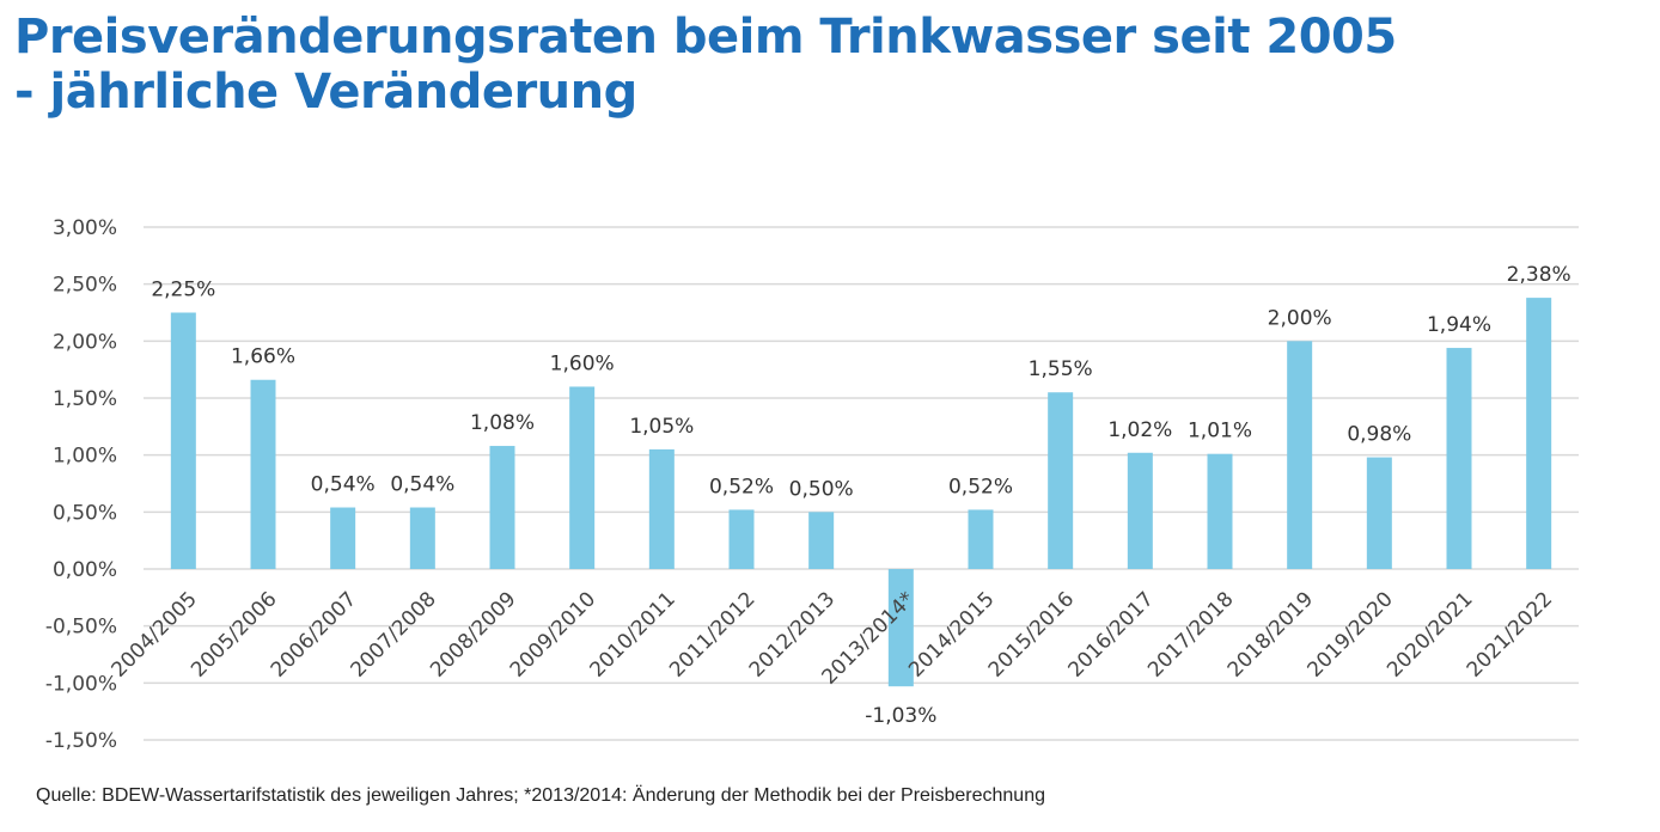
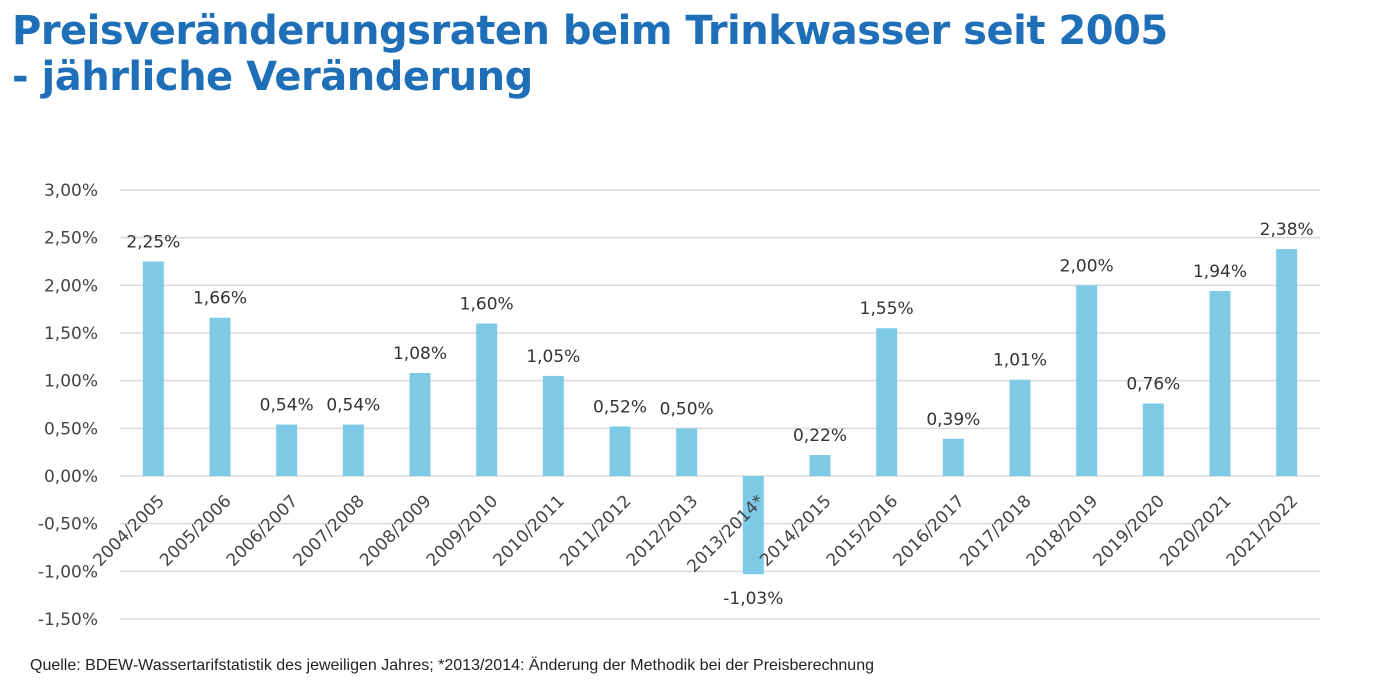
2014/2015: 0,52% -> 0,22%
2016/2017: 1,02% -> 0,39%
2019/2020: 0,98% -> 0,76%
